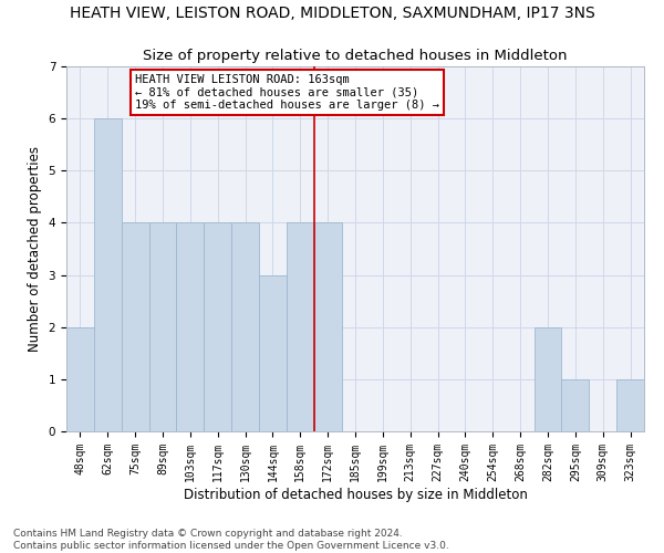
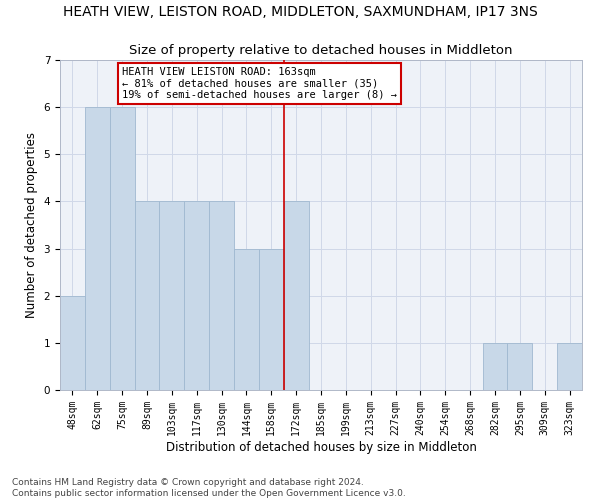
75sqm: 4 -> 6
158sqm: 4 -> 3
282sqm: 2 -> 1
